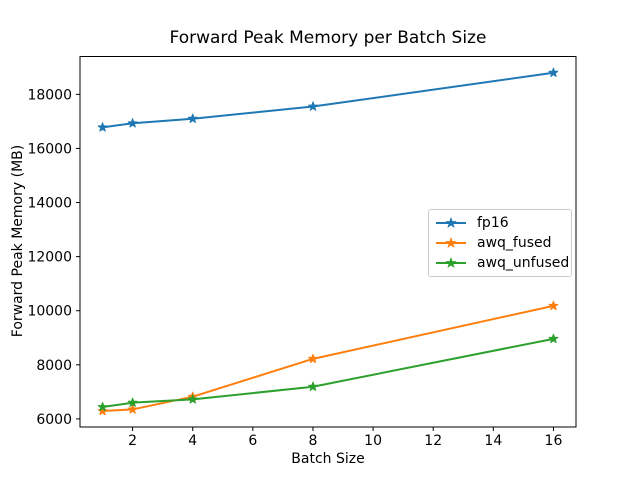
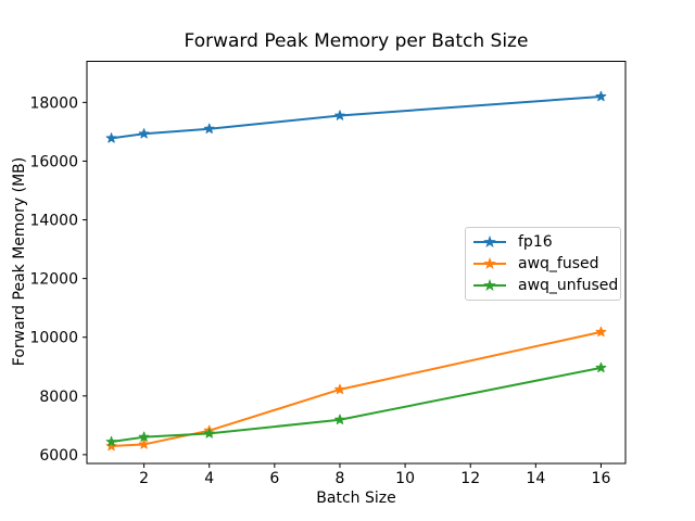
fp16/16: 18800 -> 18200
